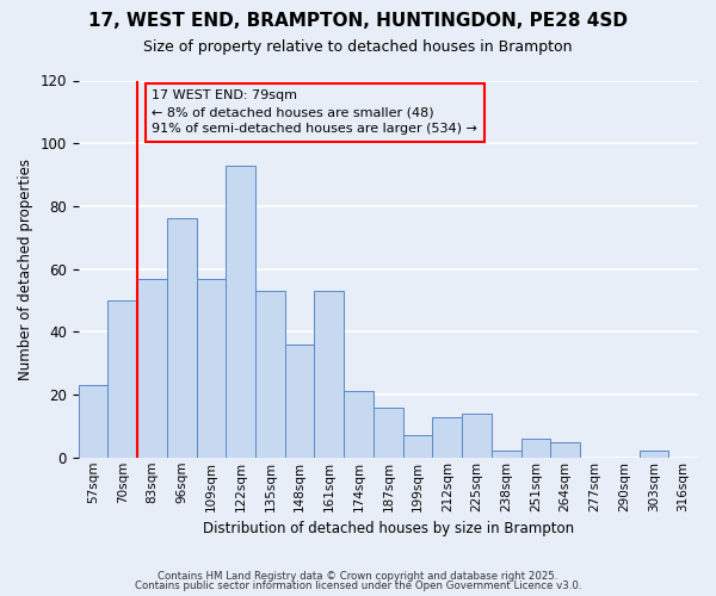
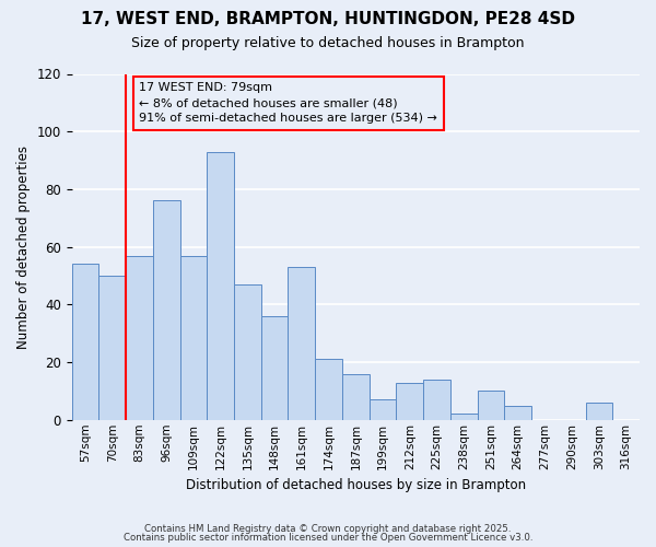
57sqm: 23 -> 54
135sqm: 53 -> 47
251sqm: 6 -> 10
303sqm: 2 -> 6
